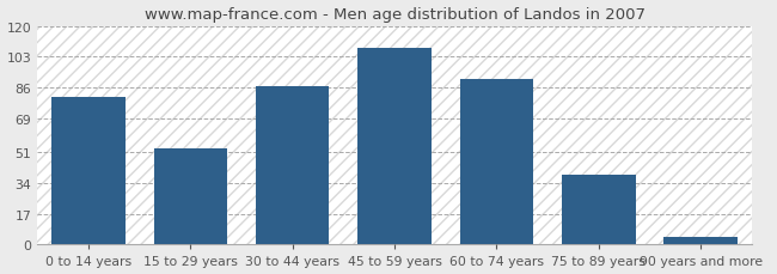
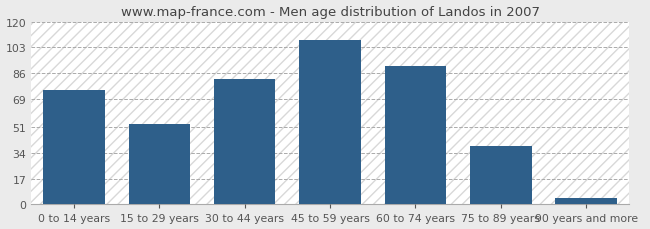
0 to 14 years: 81 -> 75
30 to 44 years: 87 -> 82
